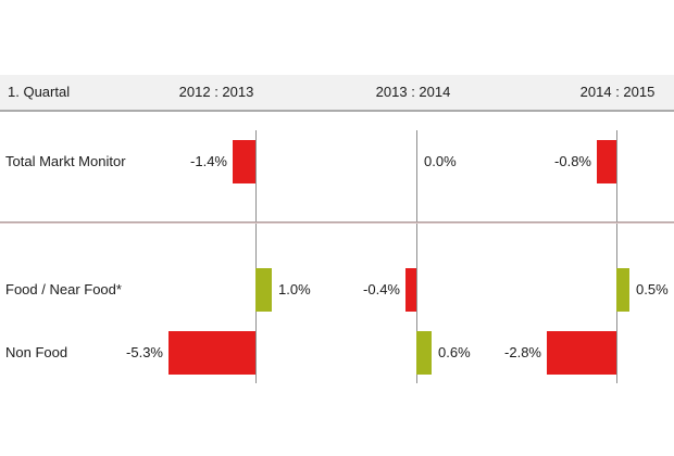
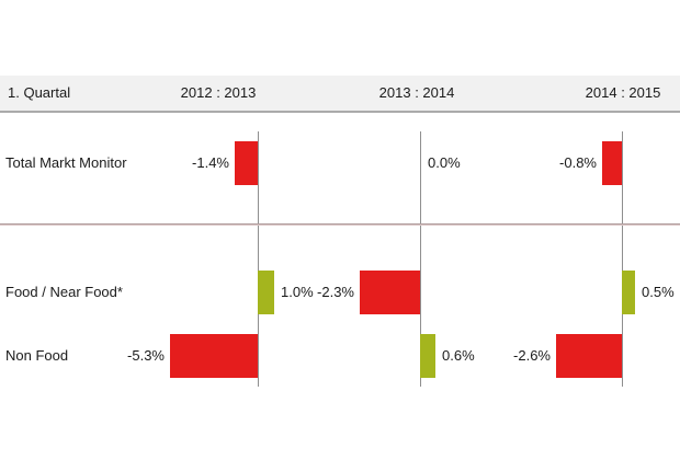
2013 : 2014/Food / Near Food*: -0.4% -> -2.3%
2014 : 2015/Non Food: -2.8% -> -2.6%
